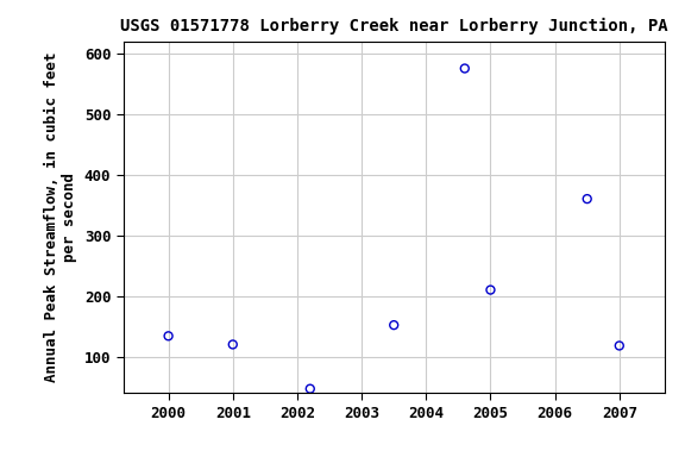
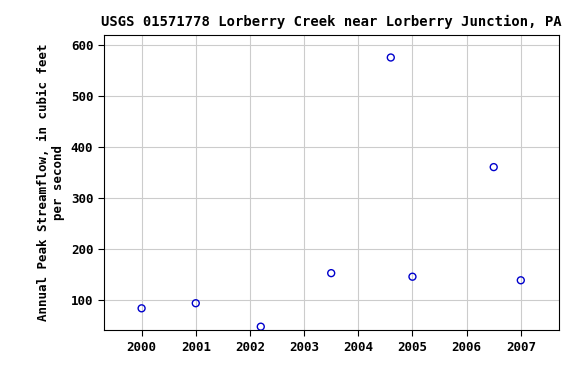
2000: 134 -> 83
2001: 120 -> 93
2005: 210 -> 145
2007: 118 -> 138
